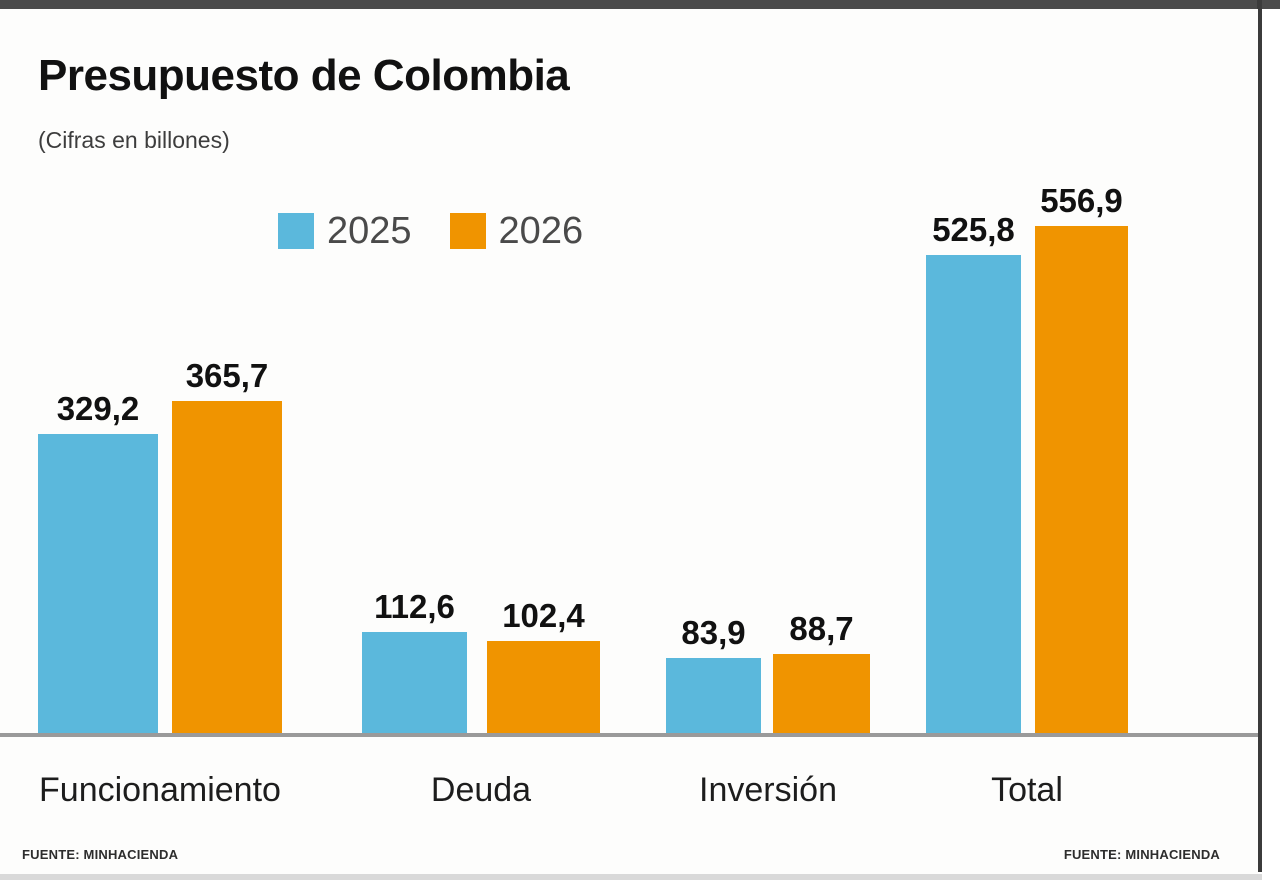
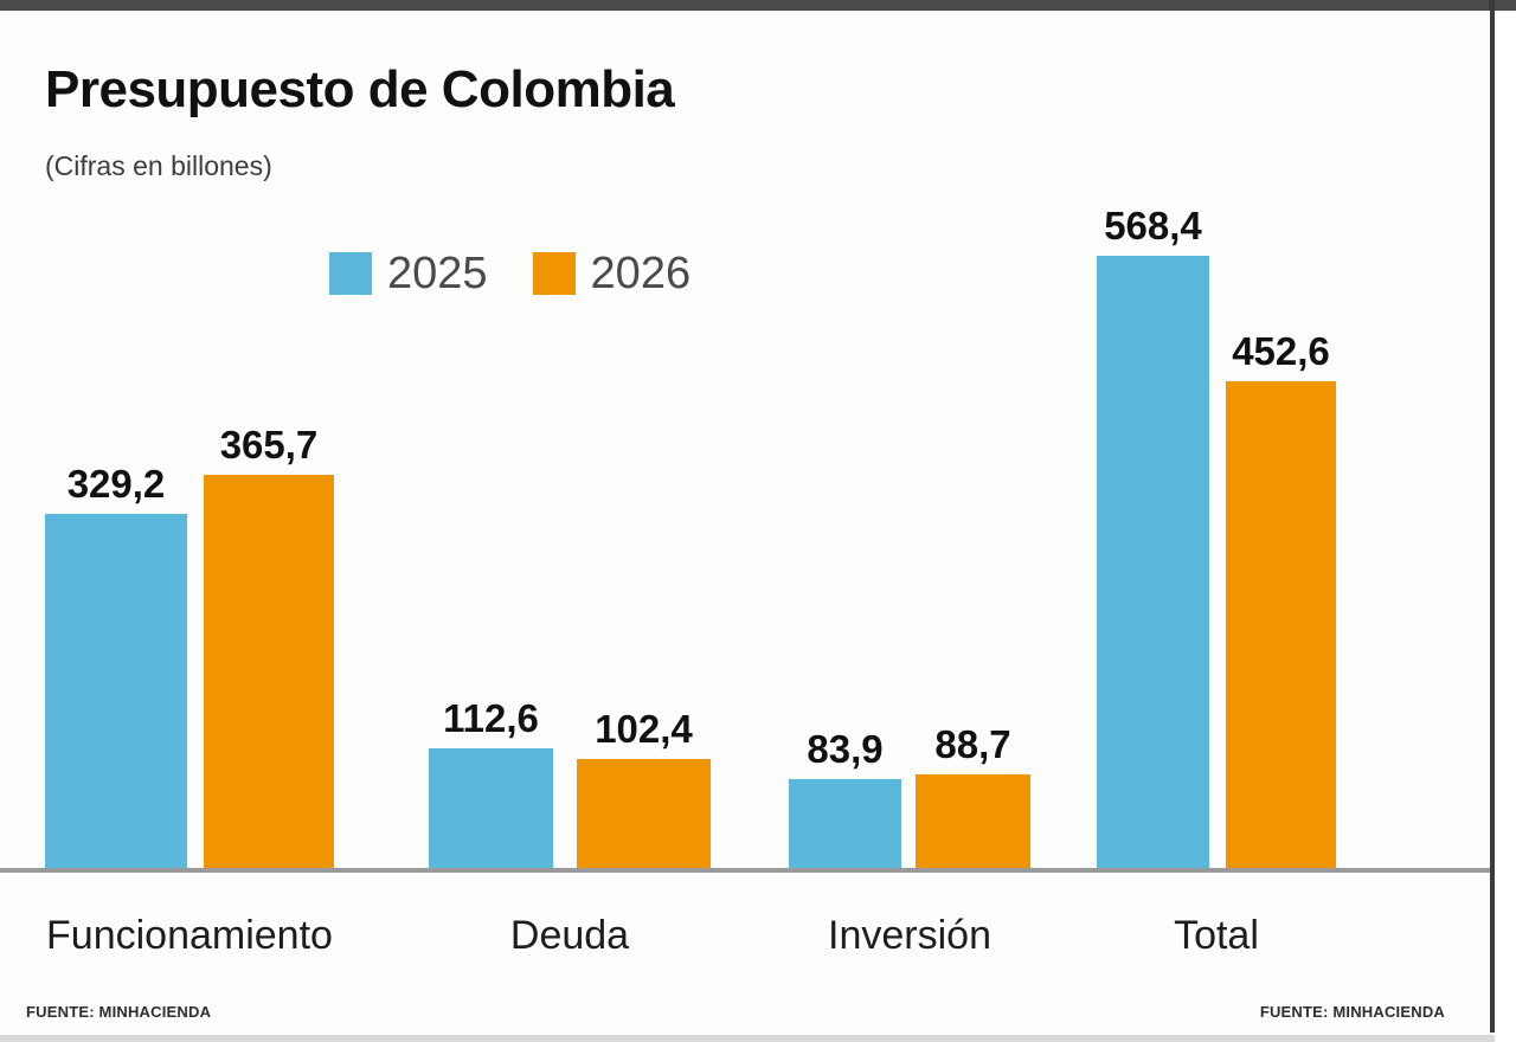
2025/Total: 525,8 -> 568,4
2026/Total: 556,9 -> 452,6
